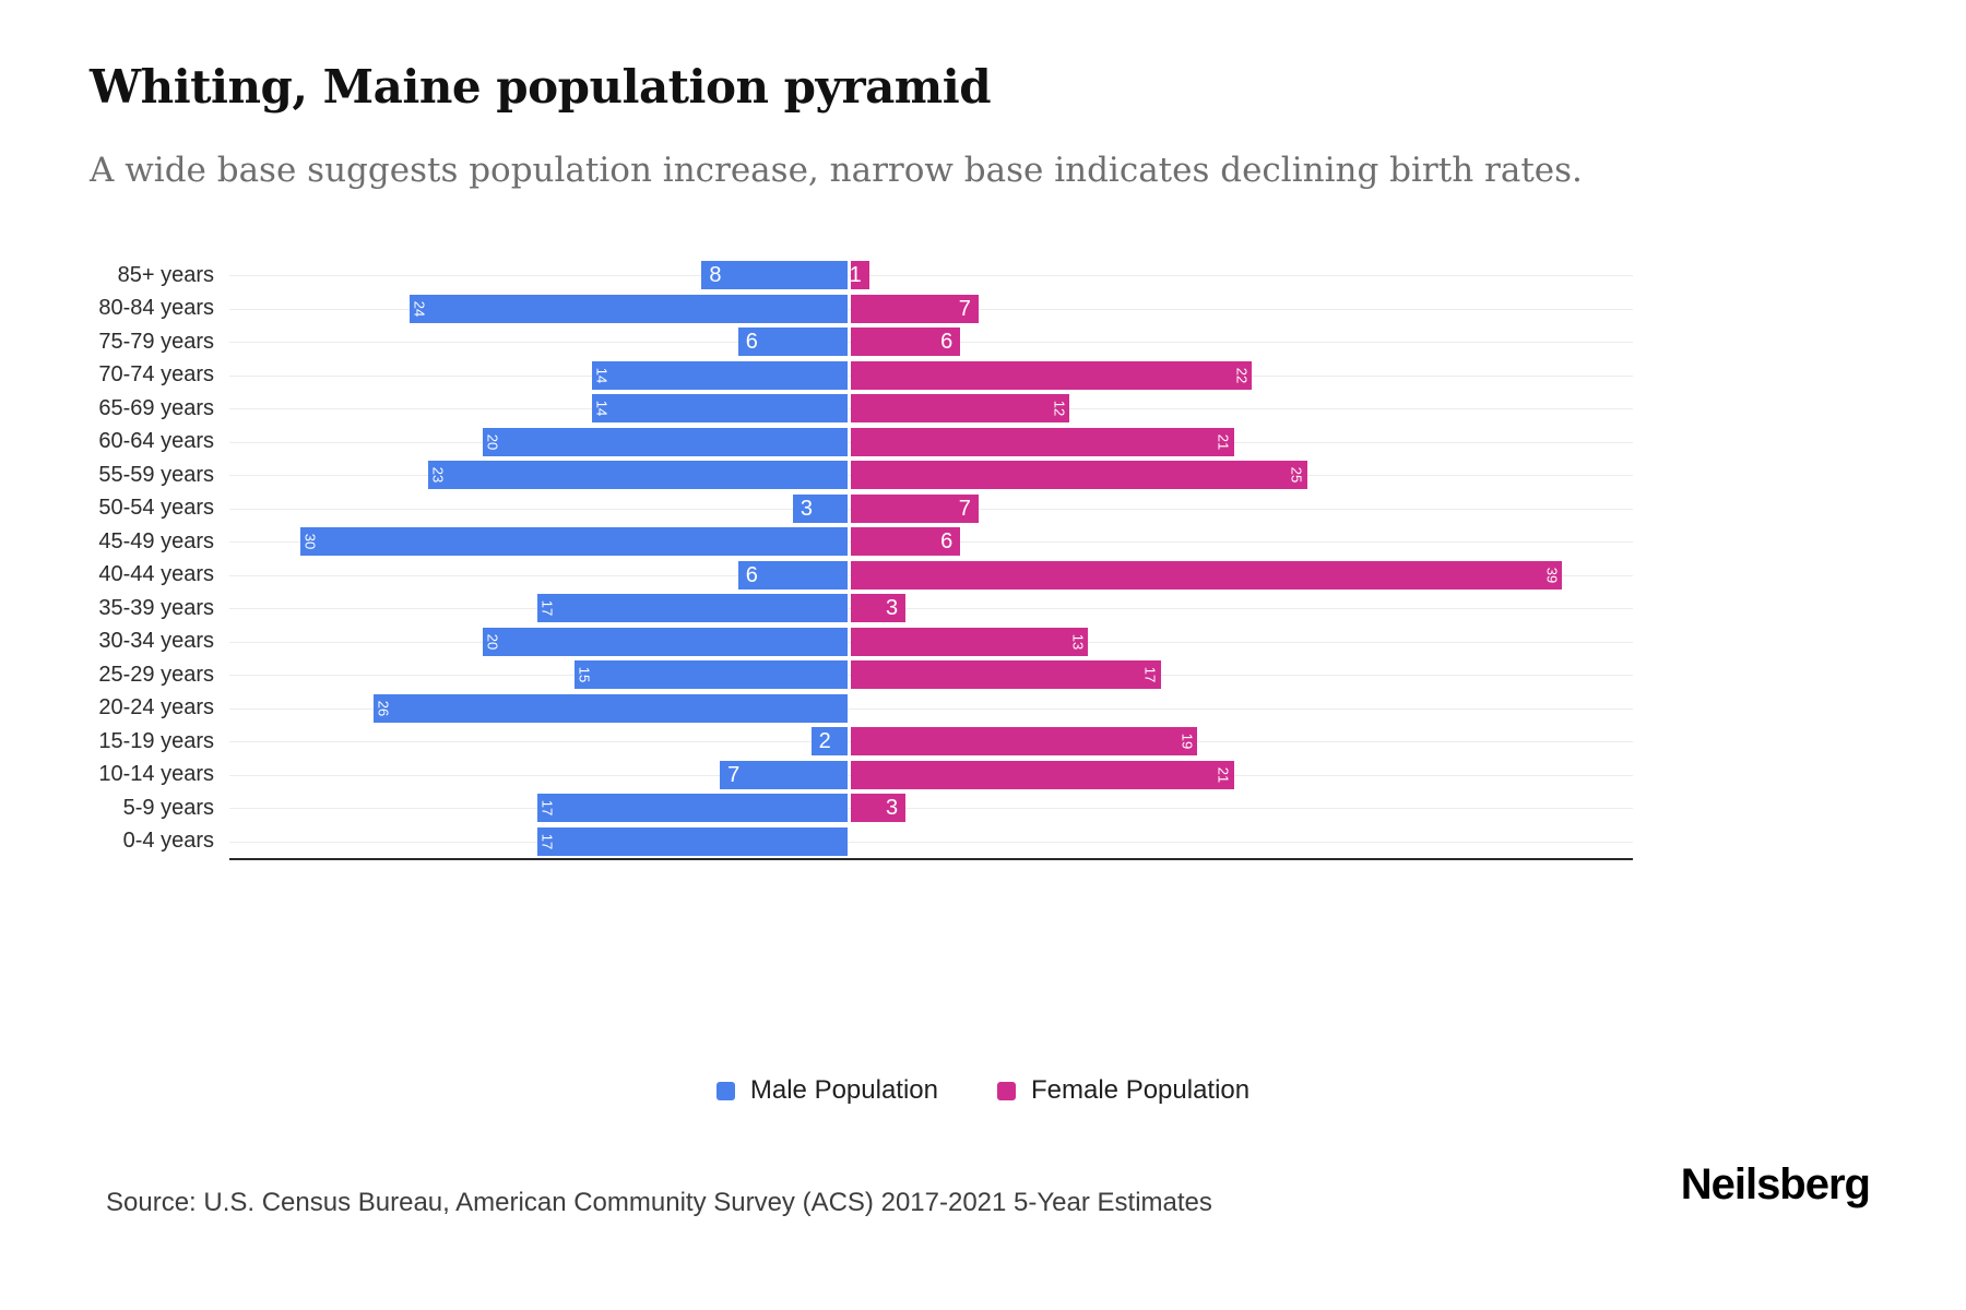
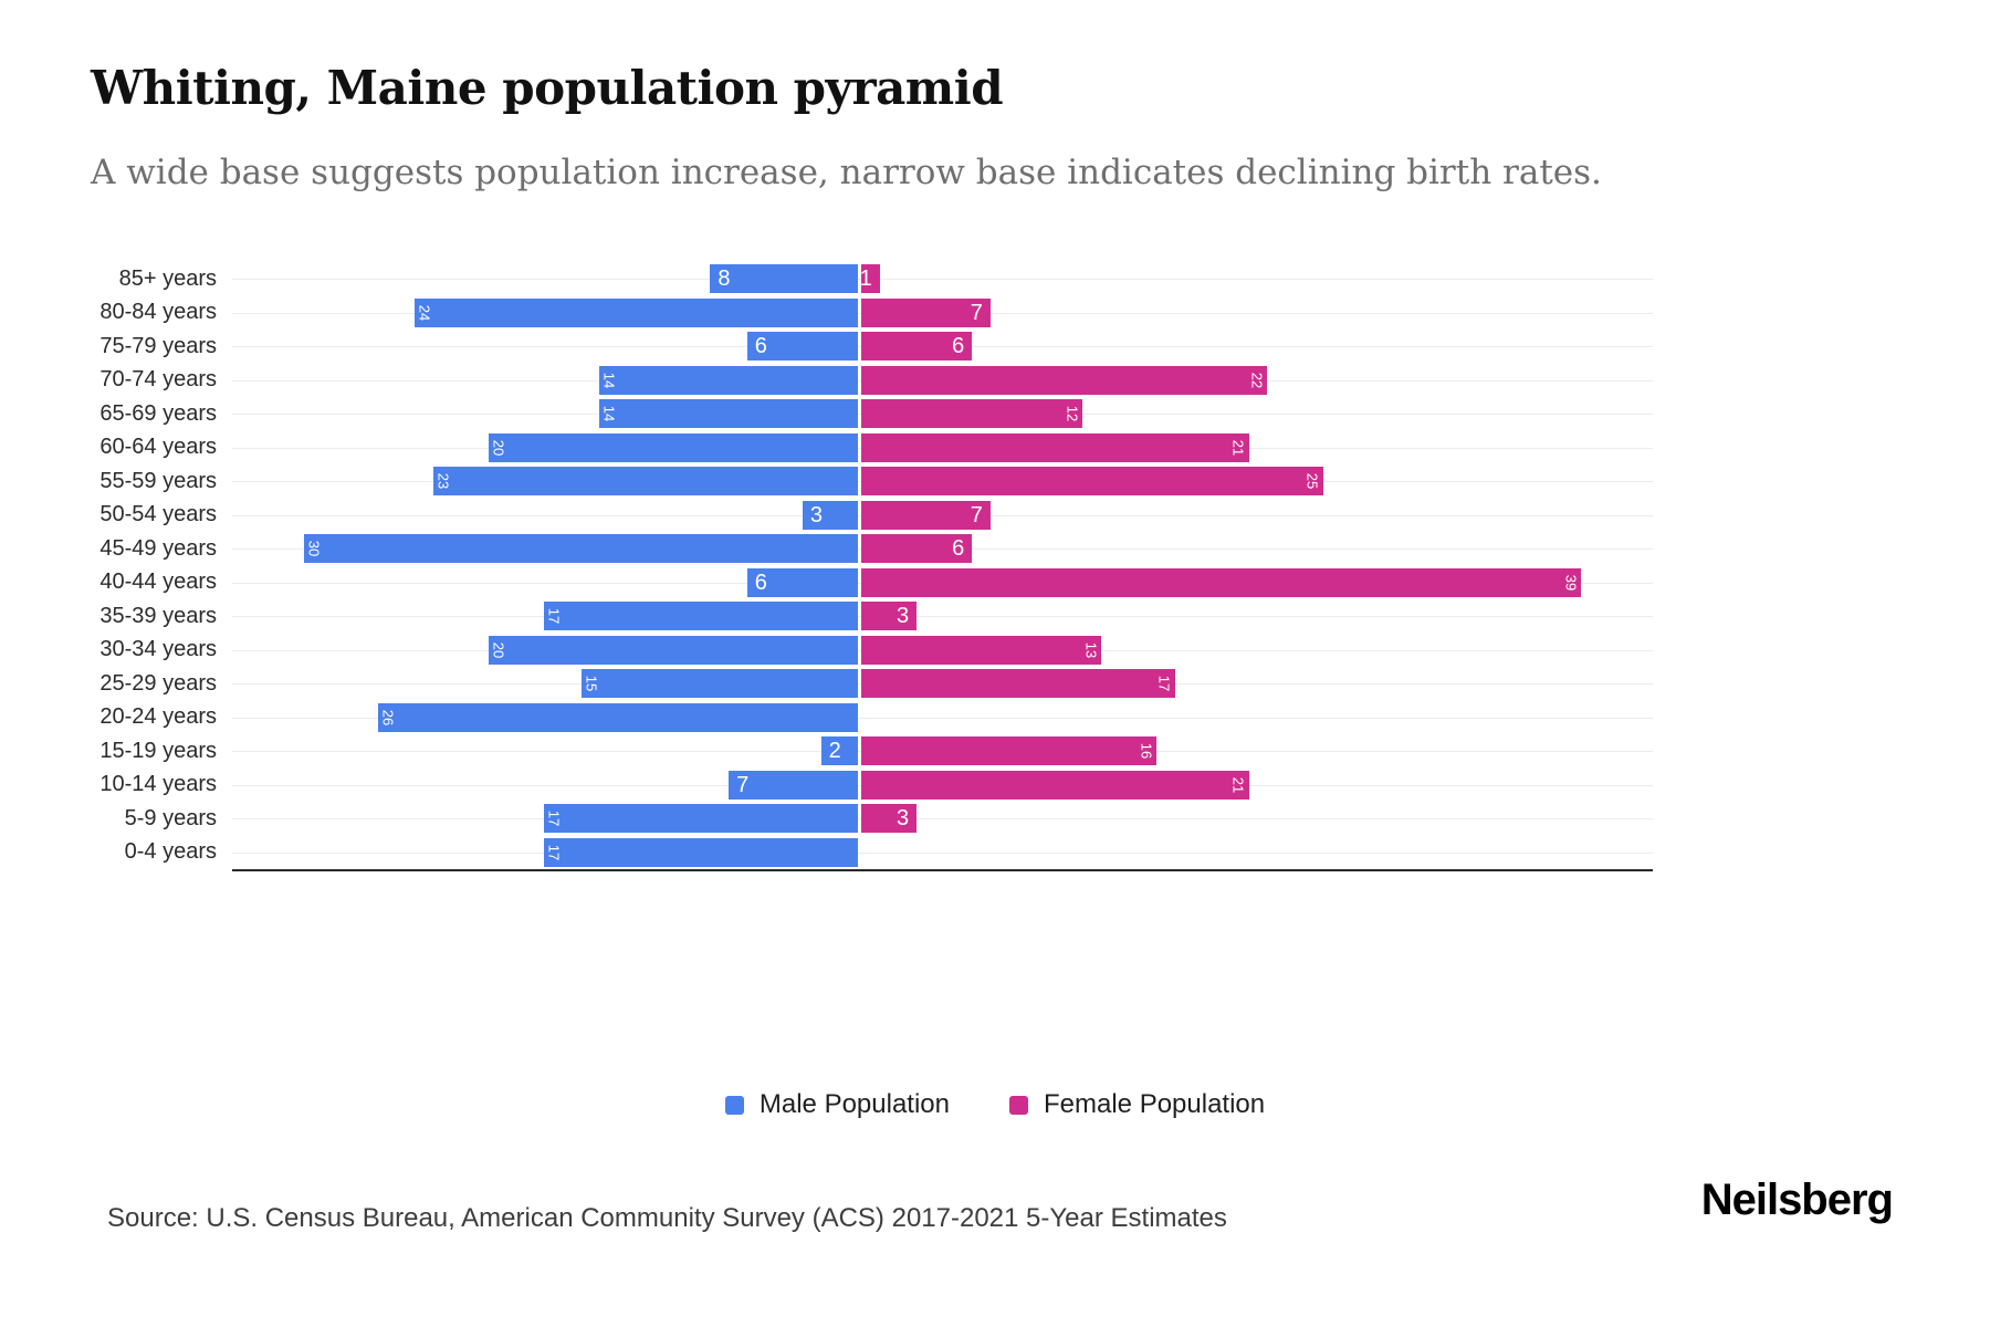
Female Population/15-19 years: 19 -> 16
